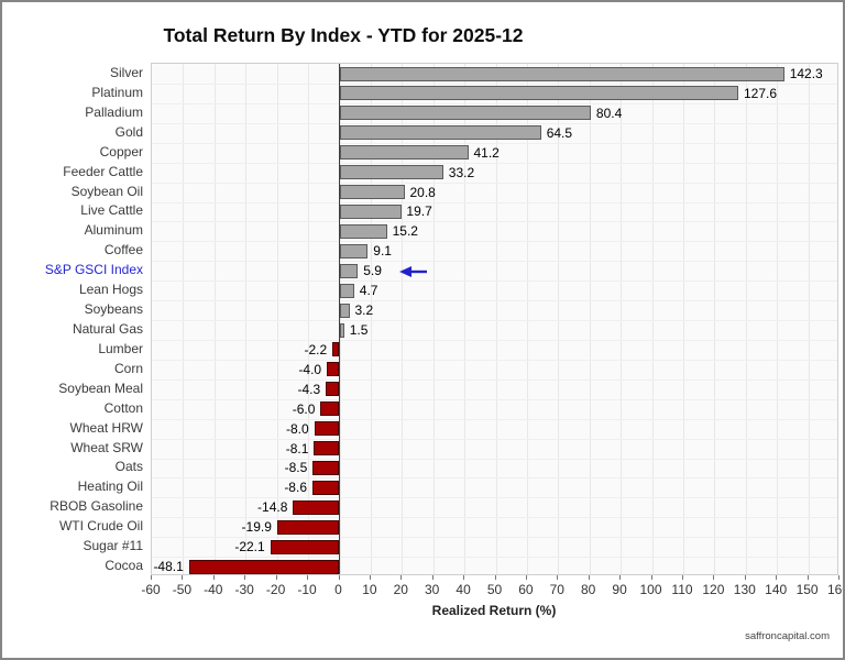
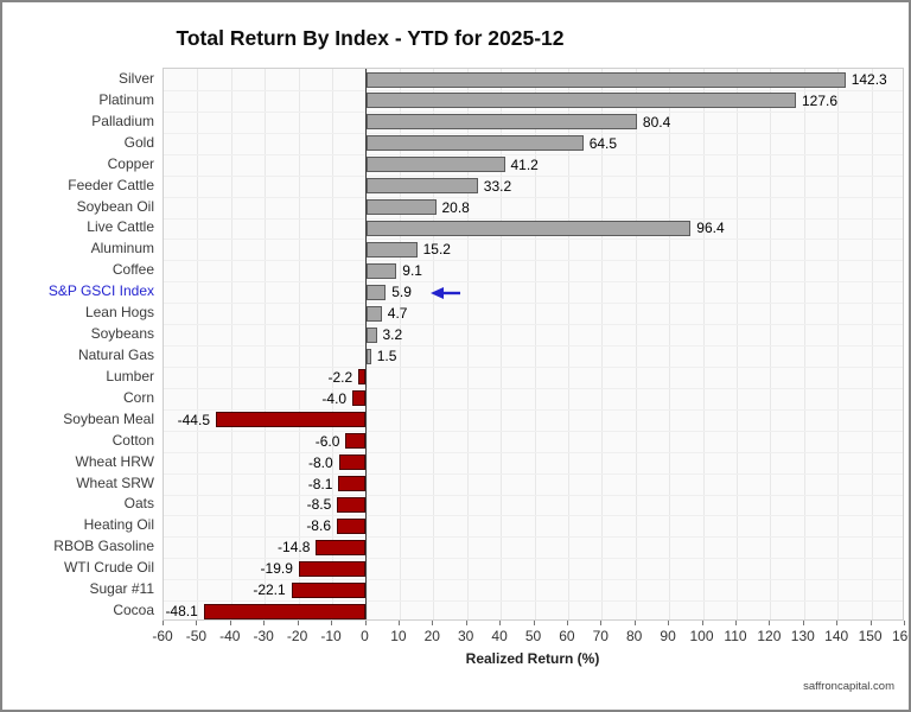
Live Cattle: 19.7 -> 96.4
Soybean Meal: -4.3 -> -44.5
